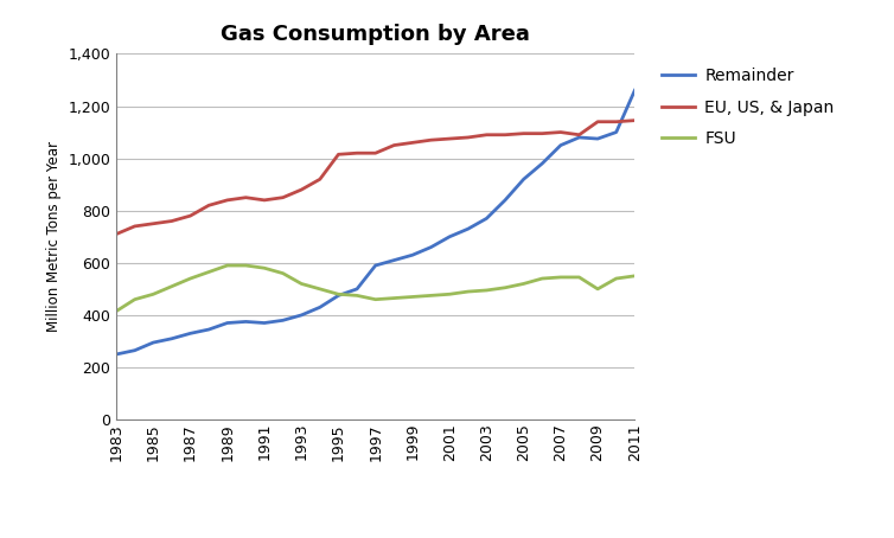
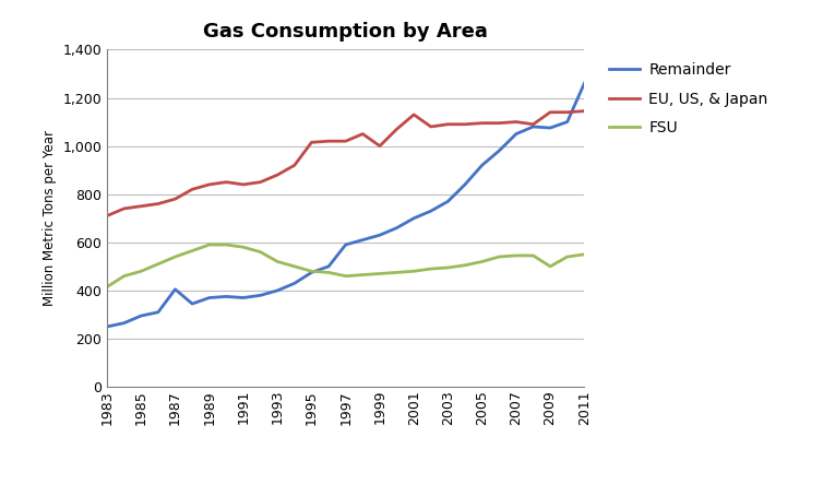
Remainder/1987: 330 -> 405
EU, US, & Japan/1999: 1,060 -> 1,000
EU, US, & Japan/2001: 1,075 -> 1,130
